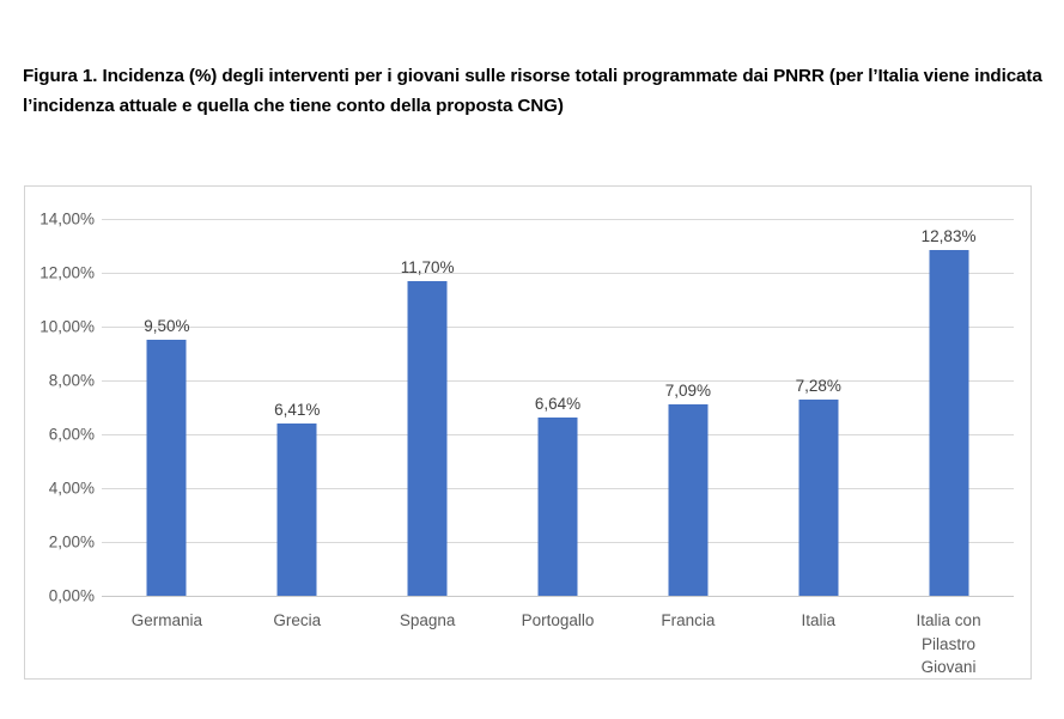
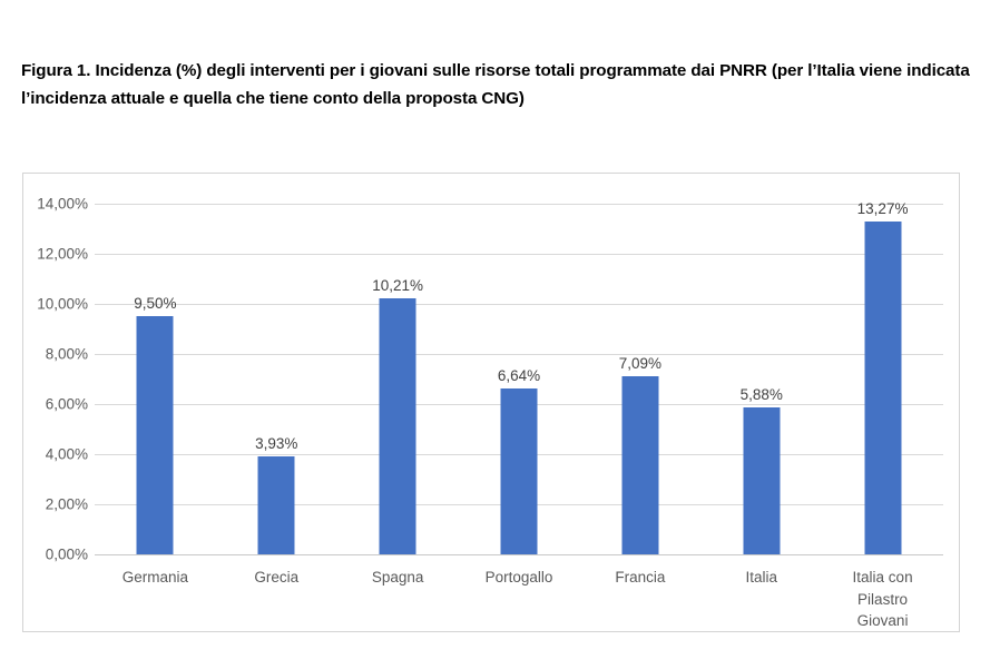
Grecia: 6,41% -> 3,93%
Spagna: 11,70% -> 10,21%
Italia: 7,28% -> 5,88%
Italia con Pilastro Giovani: 12,83% -> 13,27%
